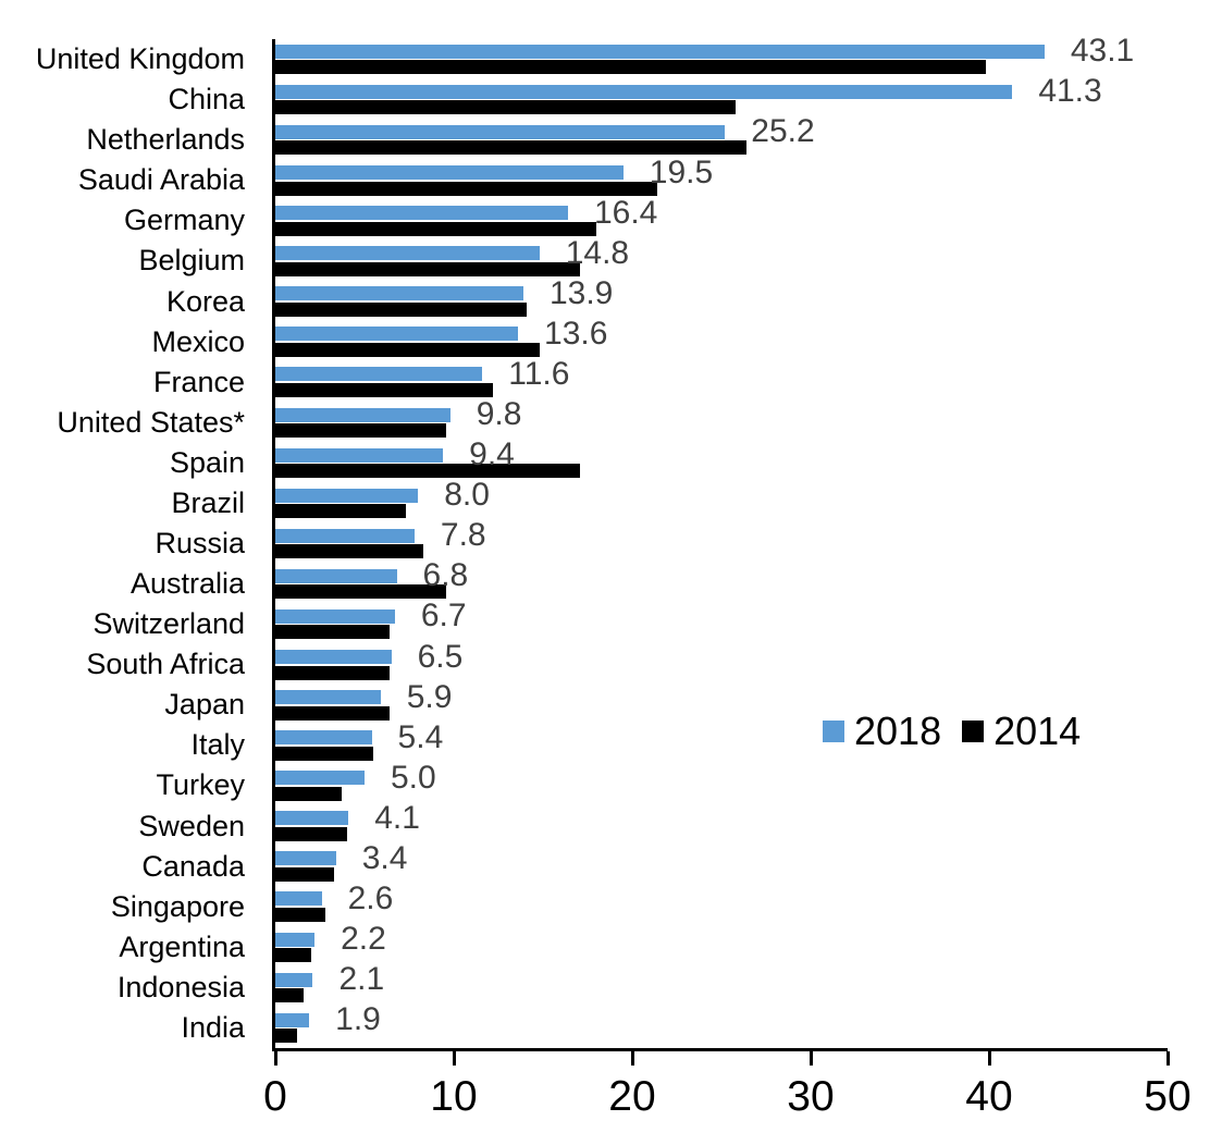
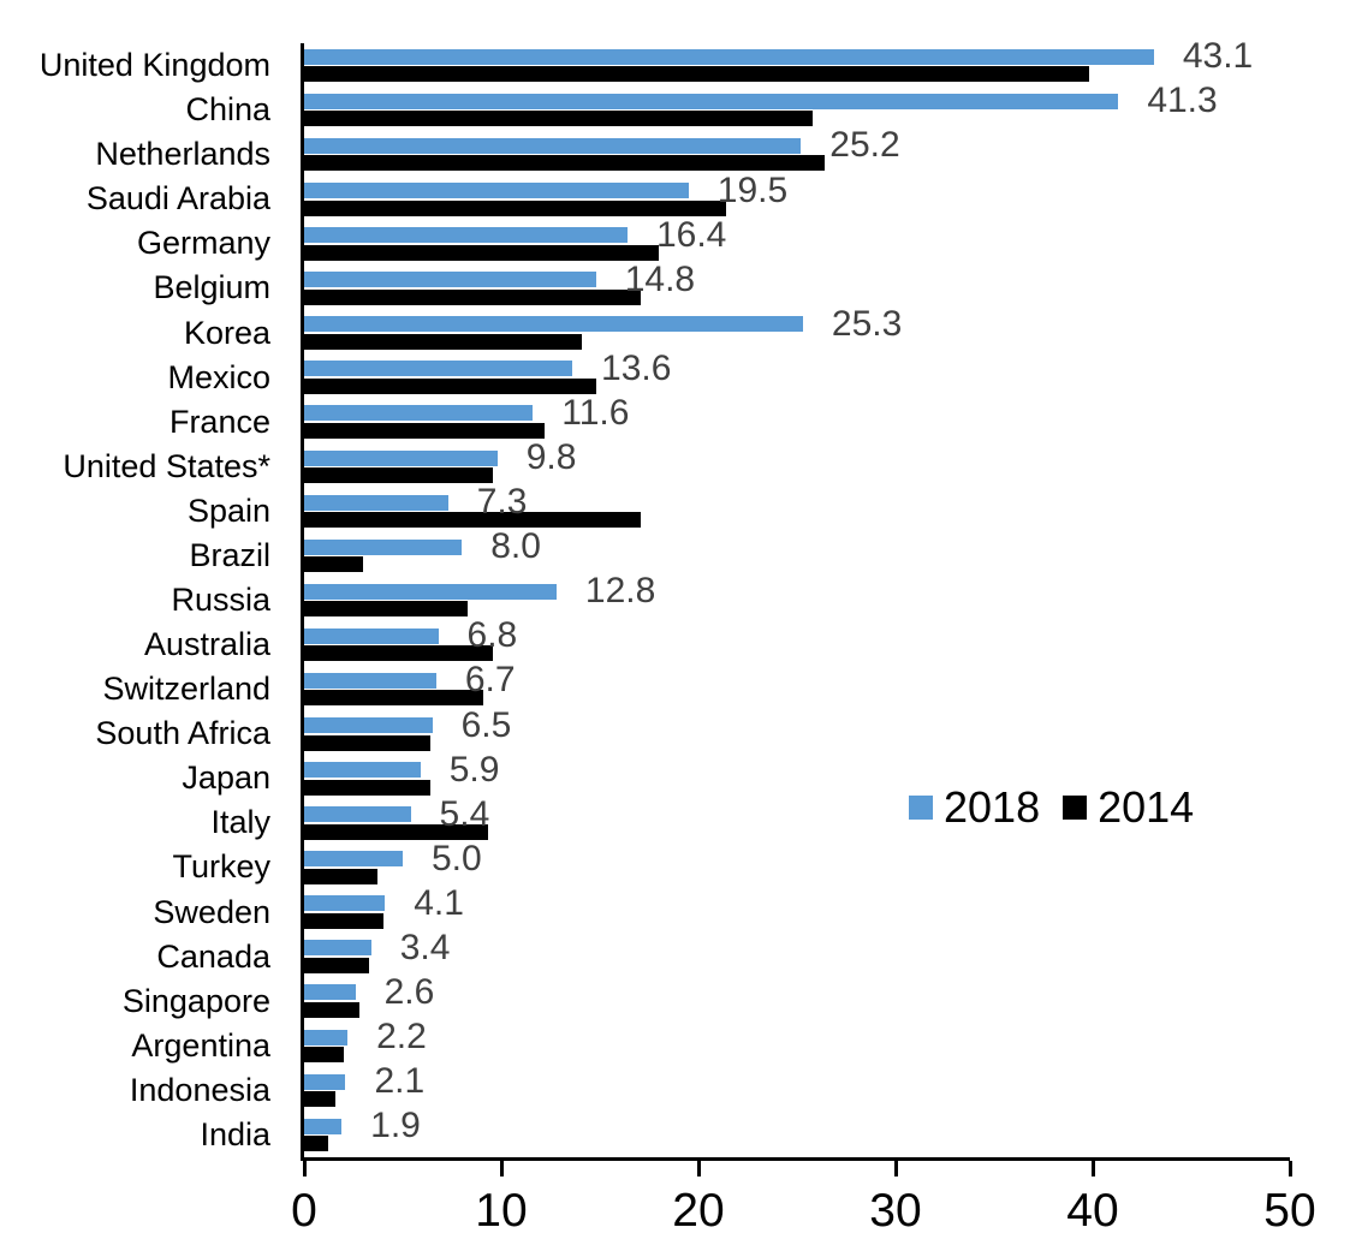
2018/Korea: 13.9 -> 25.3
2018/Spain: 9.4 -> 7.3
2014/Brazil: 7.3 -> 3.0
2018/Russia: 7.8 -> 12.8
2014/Switzerland: 6.4 -> 9.1
2014/Italy: 5.5 -> 9.3
